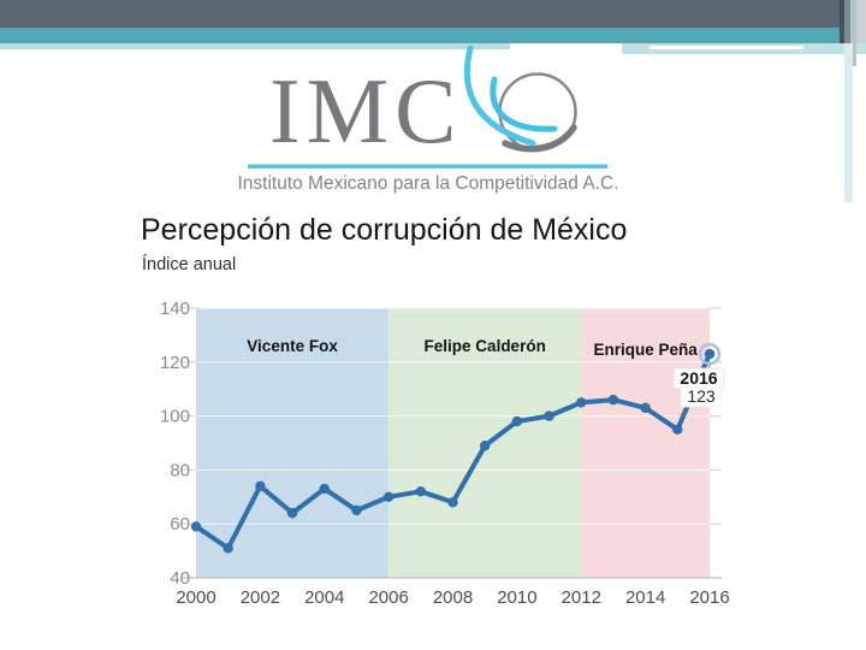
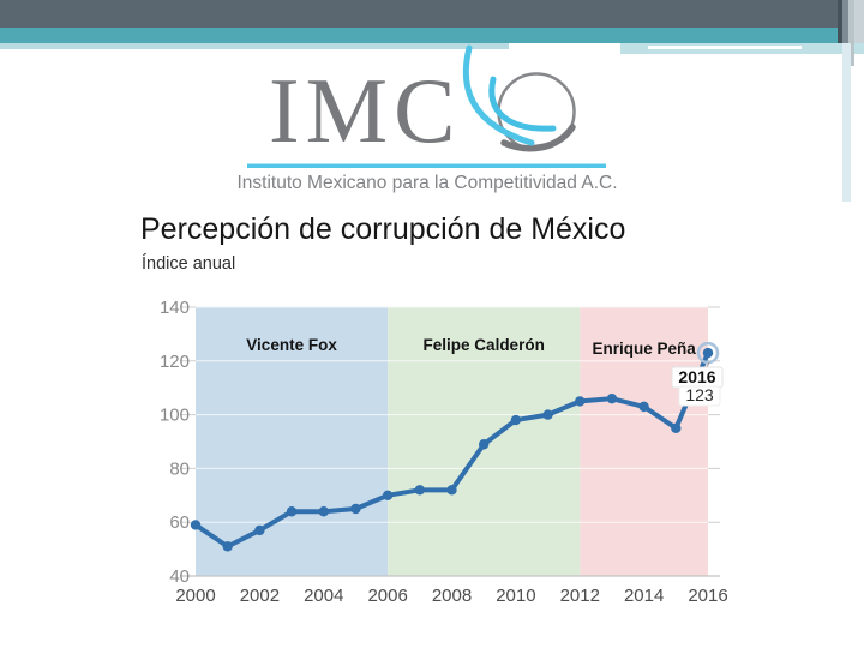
2002: 74 -> 57
2004: 73 -> 64
2008: 68 -> 72
